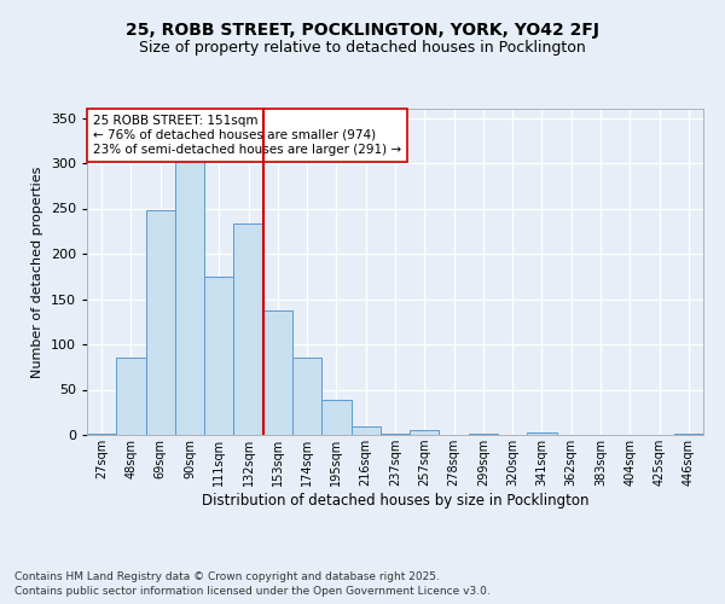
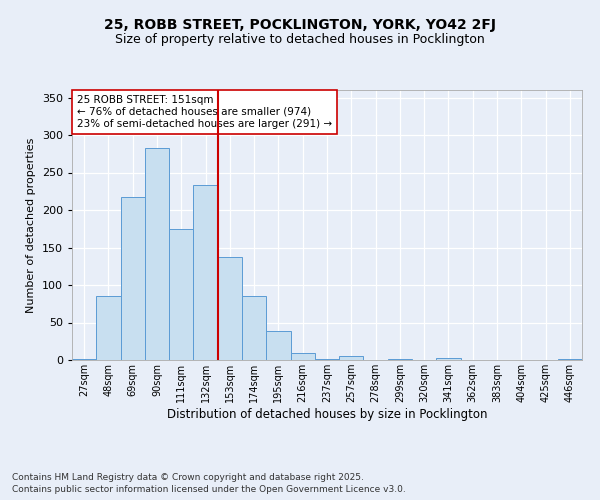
69sqm: 248 -> 217
90sqm: 304 -> 283
